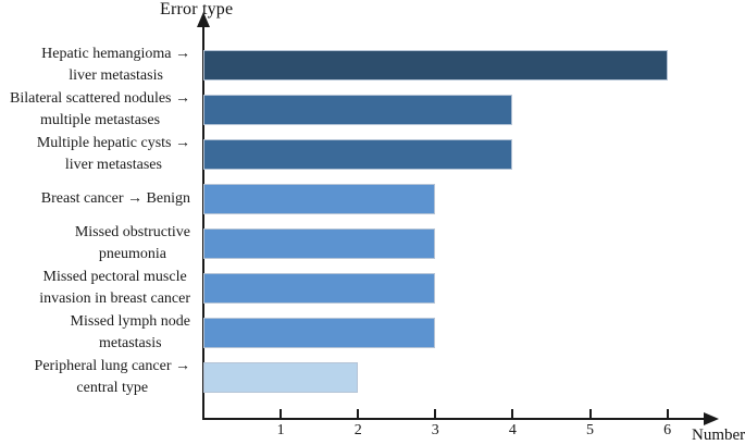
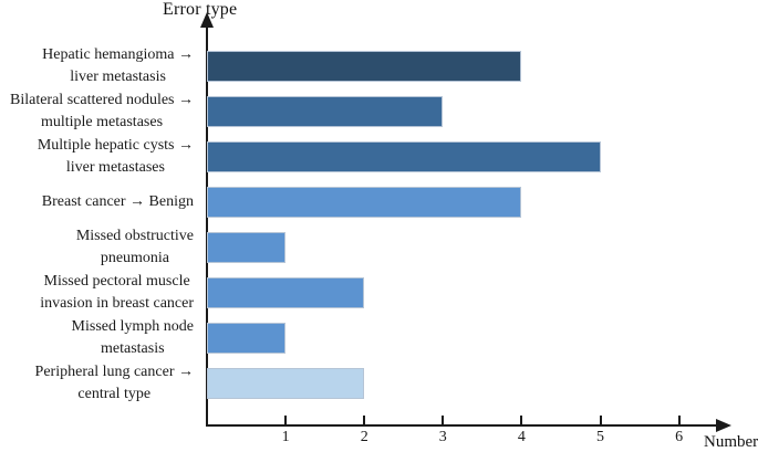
Hepatic hemangioma → liver metastasis: 6 -> 4
Bilateral scattered nodules → multiple metastases: 4 -> 3
Multiple hepatic cysts → liver metastases: 4 -> 5
Breast cancer → Benign: 3 -> 4
Missed obstructive pneumonia: 3 -> 1
Missed pectoral muscle invasion in breast cancer: 3 -> 2
Missed lymph node metastasis: 3 -> 1
